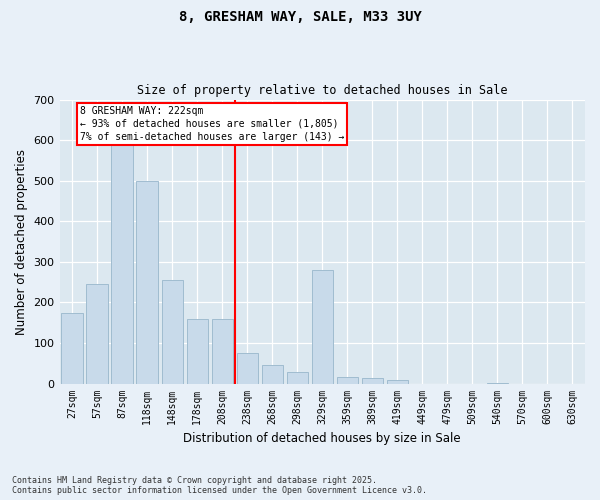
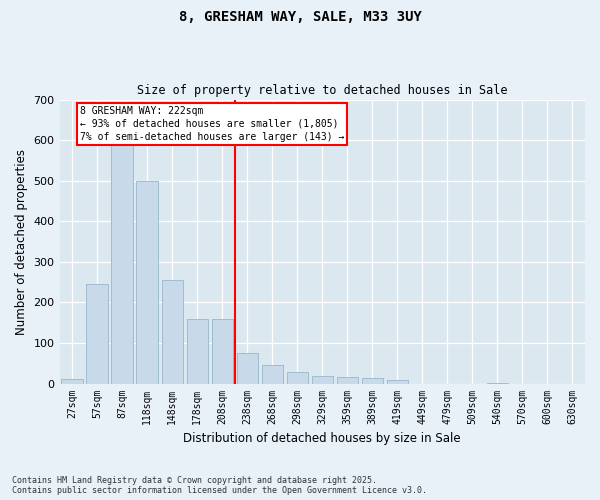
27sqm: 175 -> 10
329sqm: 280 -> 18
